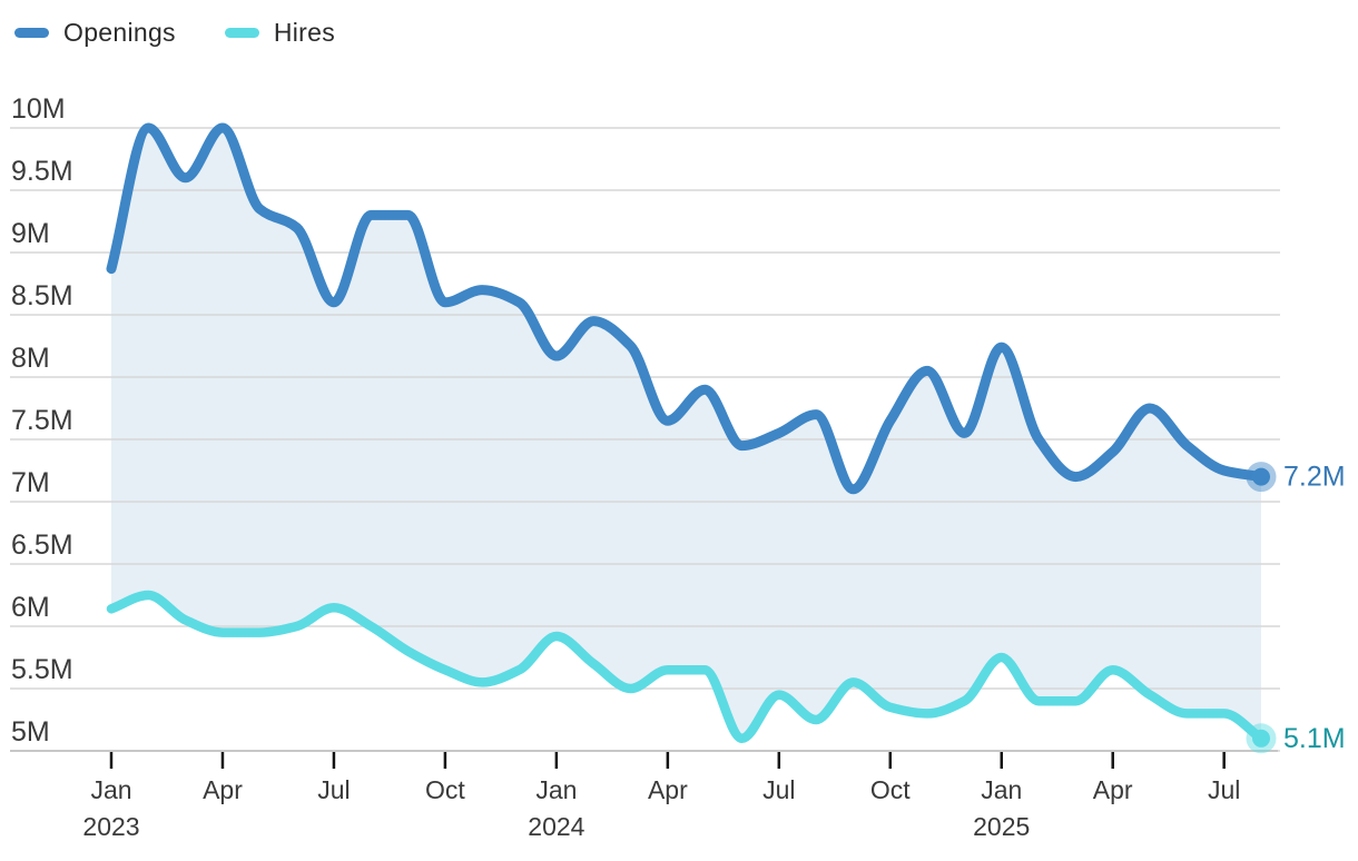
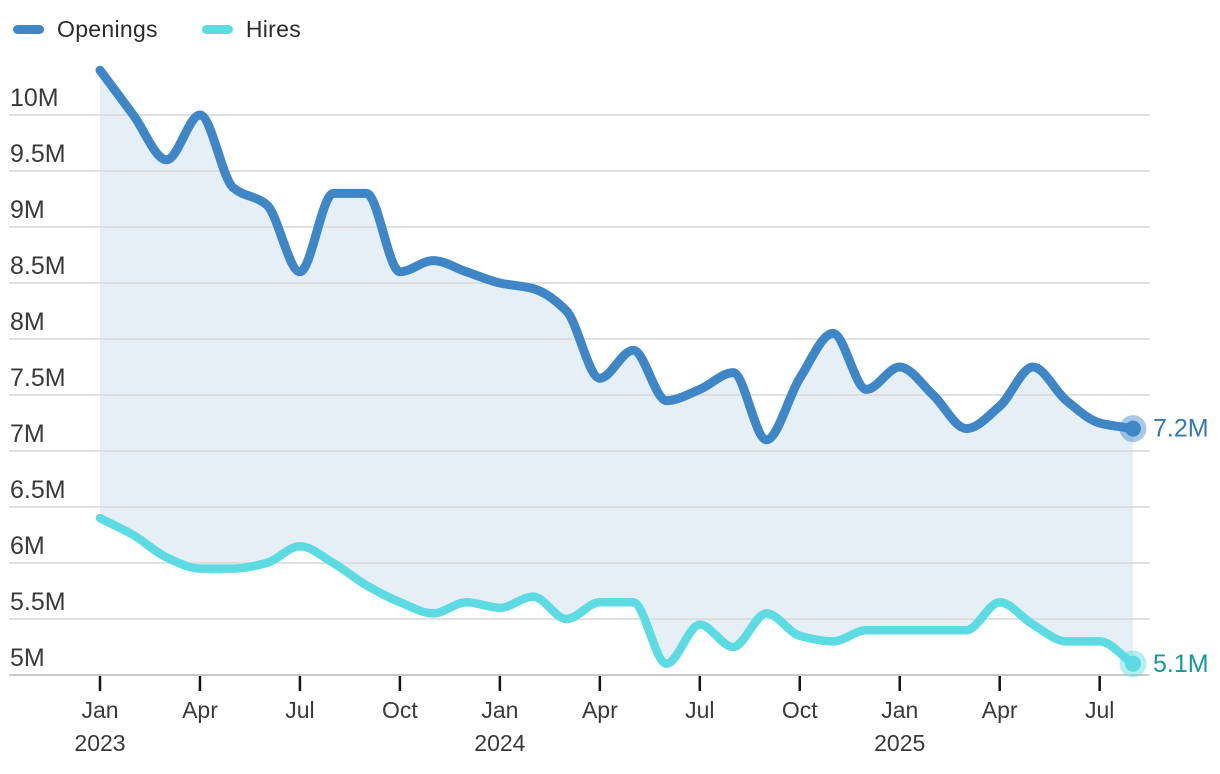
Openings/Jan 2023: 8.87M -> 10.40M
Hires/Jan 2023: 6.14M -> 6.40M
Openings/Jan 2024: 8.17M -> 8.50M
Hires/Jan 2024: 5.92M -> 5.60M
Openings/Jan 2025: 8.24M -> 7.75M
Hires/Jan 2025: 5.75M -> 5.40M
